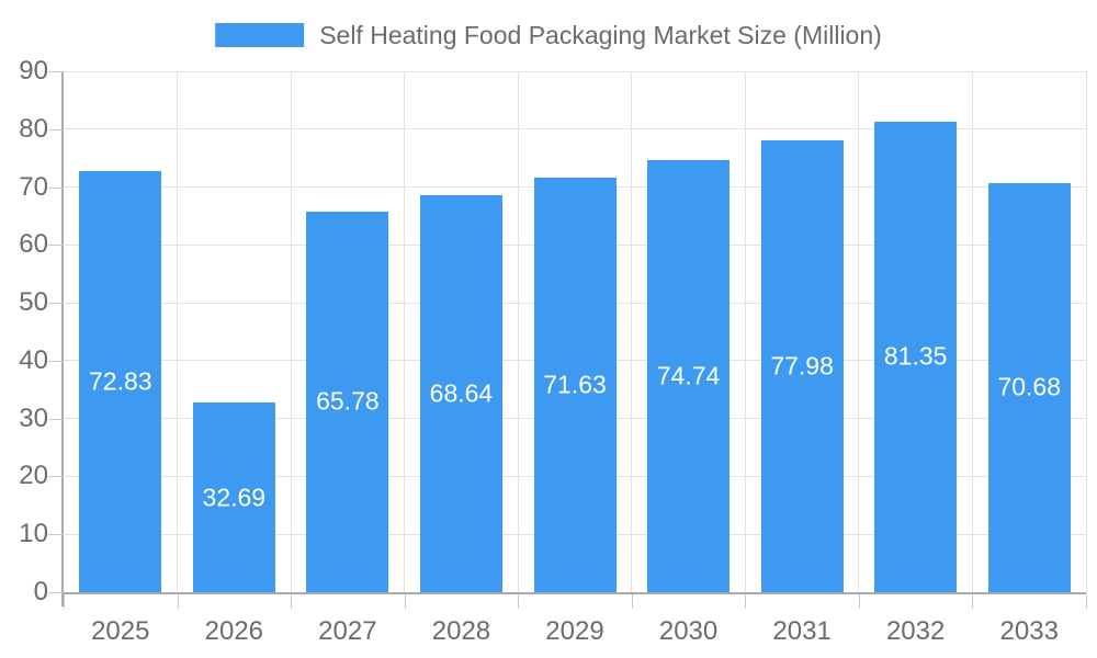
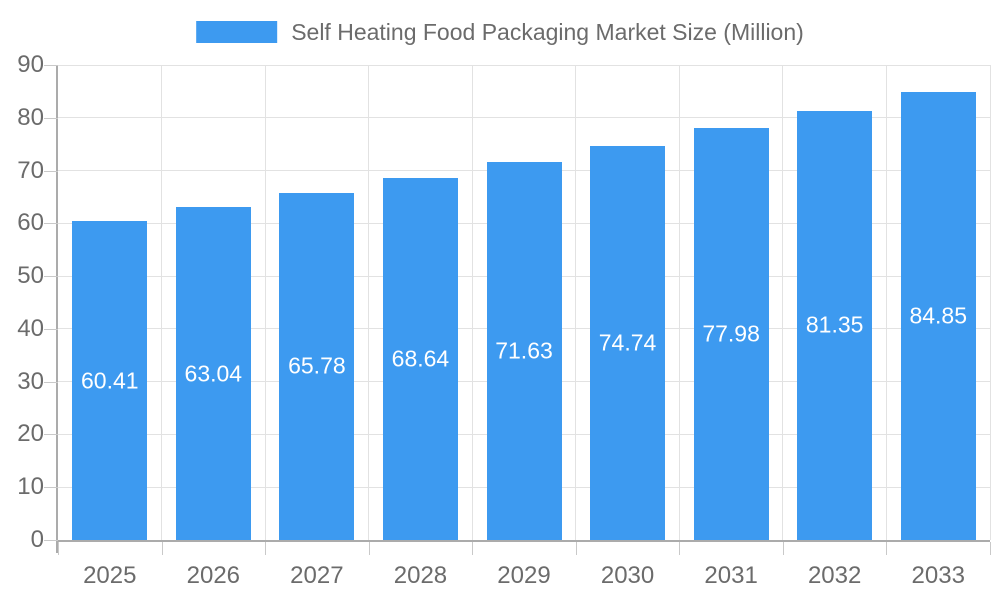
2025: 72.83 -> 60.41
2026: 32.69 -> 63.04
2033: 70.68 -> 84.85
